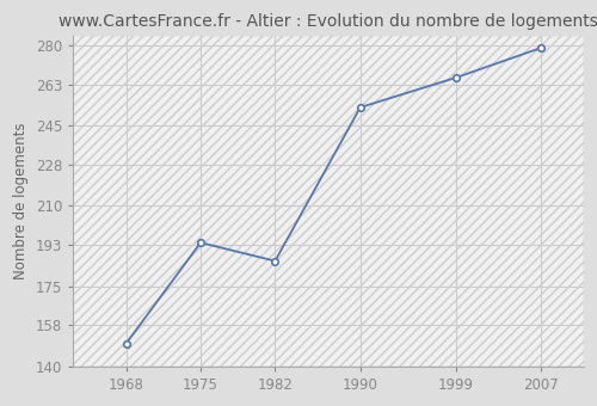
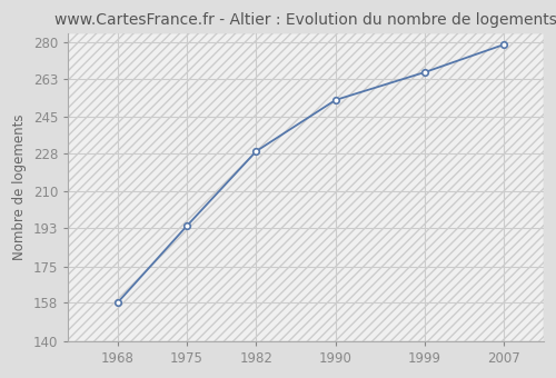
1968: 150 -> 158
1982: 186 -> 229
